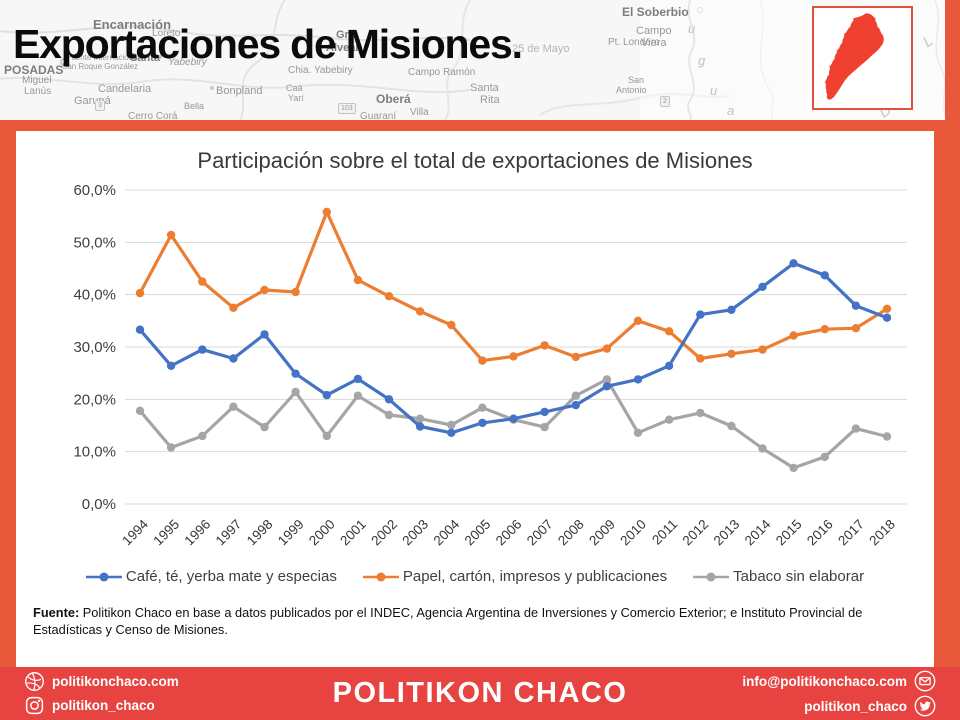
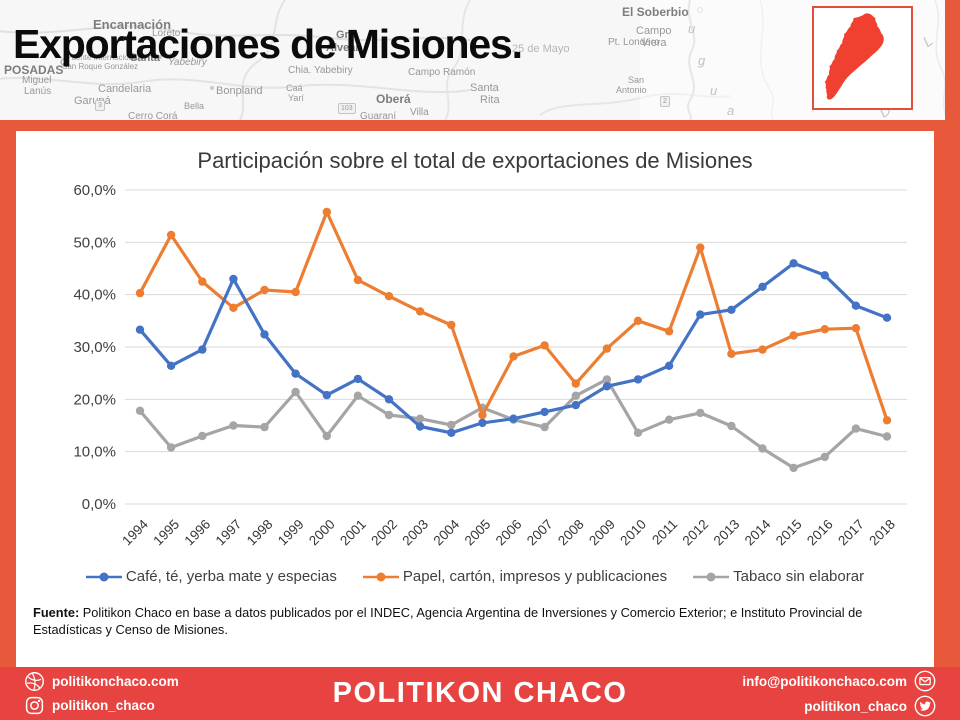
Café, té, yerba mate y especias/1997: 28% -> 43%
Tabaco sin elaborar/1997: 19% -> 15%
Papel, cartón, impresos y publicaciones/2005: 27% -> 17%
Papel, cartón, impresos y publicaciones/2008: 28% -> 23%
Papel, cartón, impresos y publicaciones/2012: 28% -> 49%
Papel, cartón, impresos y publicaciones/2018: 37% -> 16%
